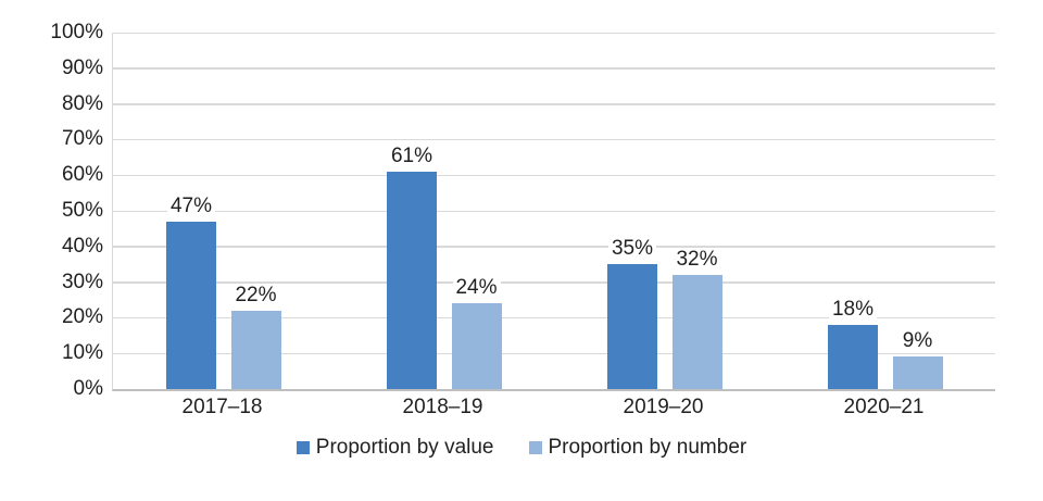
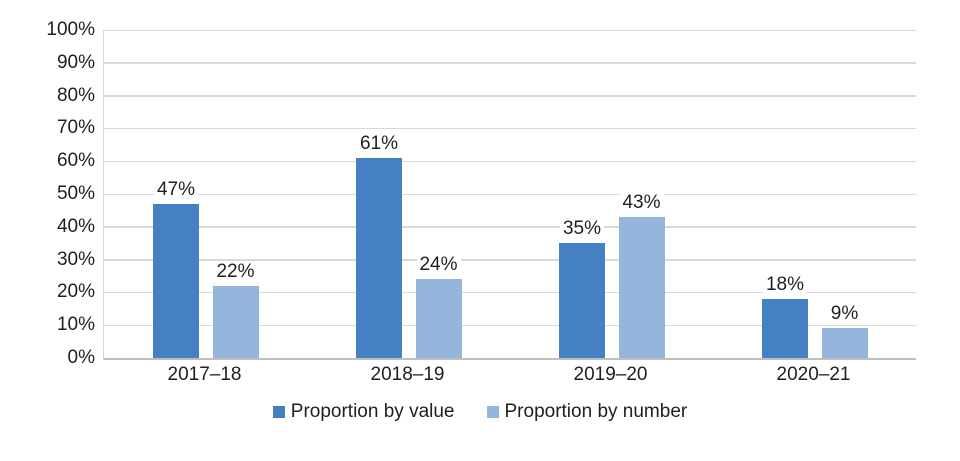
Proportion by number/2019–20: 32% -> 43%
